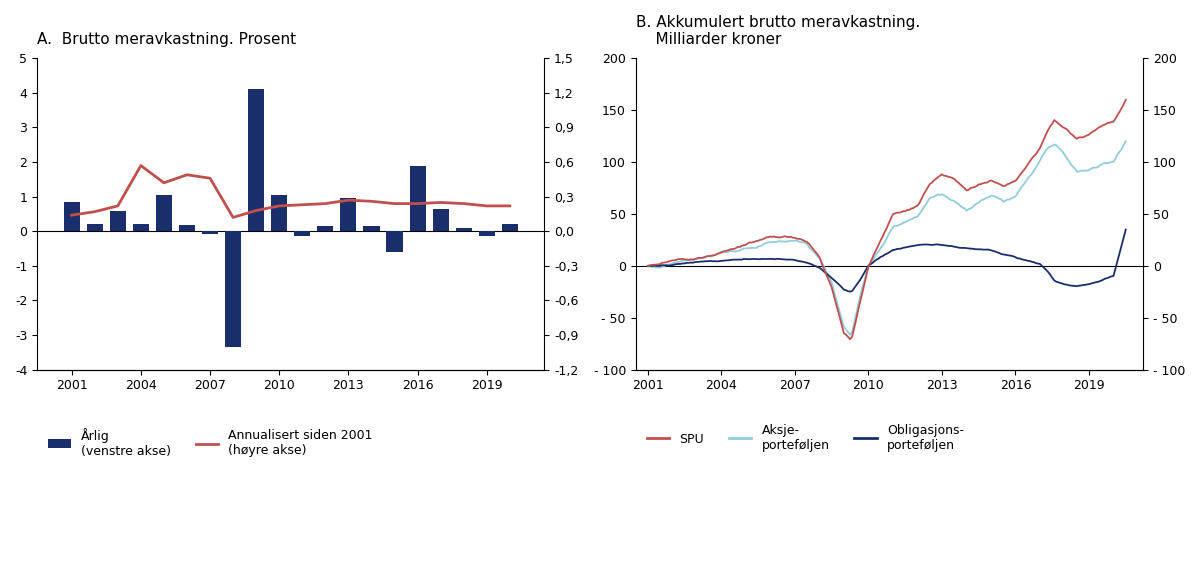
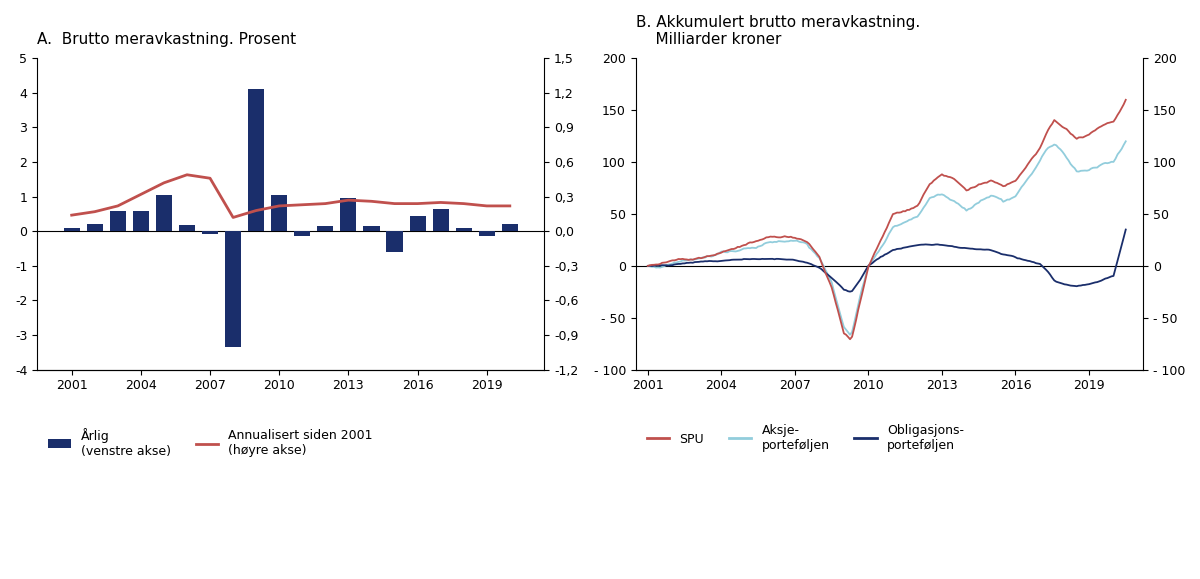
A. Brutto meravkastning. Prosent/Årlig (venstre akse)/2001: 0.85 -> 0.10
A. Brutto meravkastning. Prosent/Årlig (venstre akse)/2004: 0.20 -> 0.60
A. Brutto meravkastning. Prosent/Annualisert siden 2001 (høyre akse)/2004: 0,57 -> 0,32
A. Brutto meravkastning. Prosent/Årlig (venstre akse)/2016: 1.90 -> 0.45
